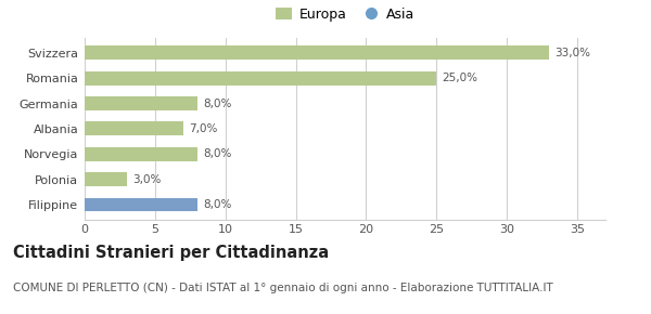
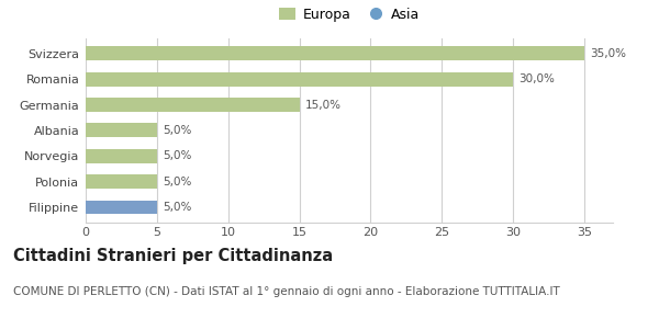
Svizzera: 33,0% -> 35,0%
Romania: 25,0% -> 30,0%
Germania: 8,0% -> 15,0%
Albania: 7,0% -> 5,0%
Norvegia: 8,0% -> 5,0%
Polonia: 3,0% -> 5,0%
Filippine: 8,0% -> 5,0%
